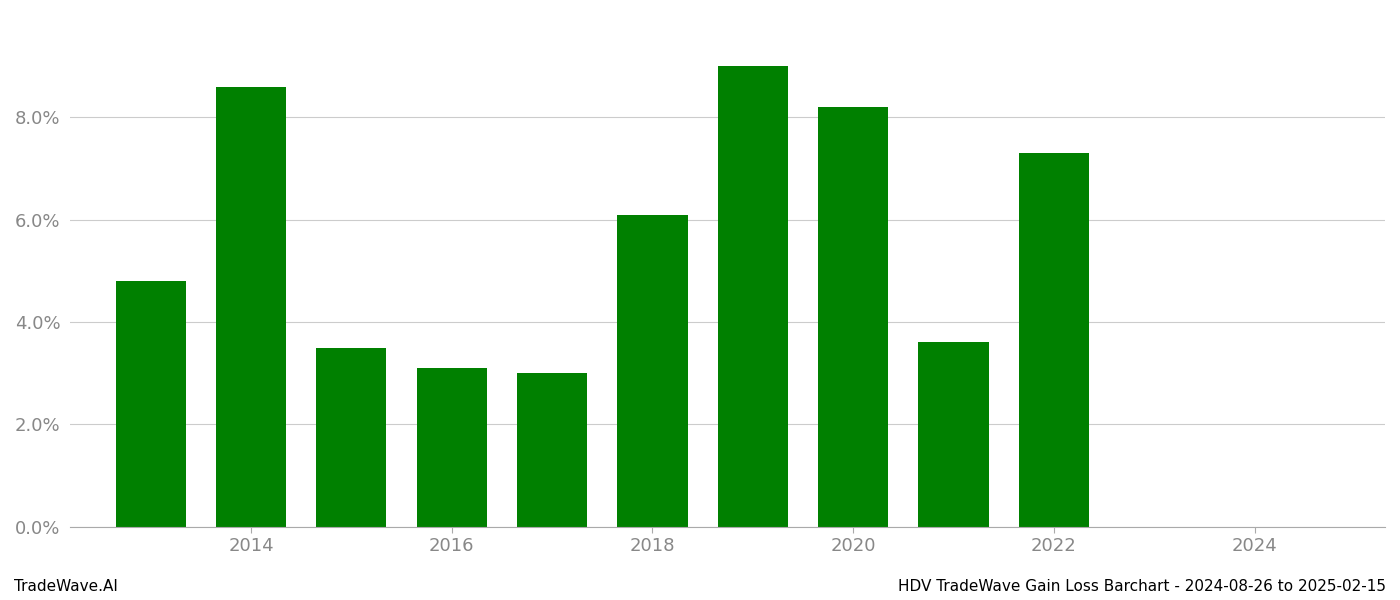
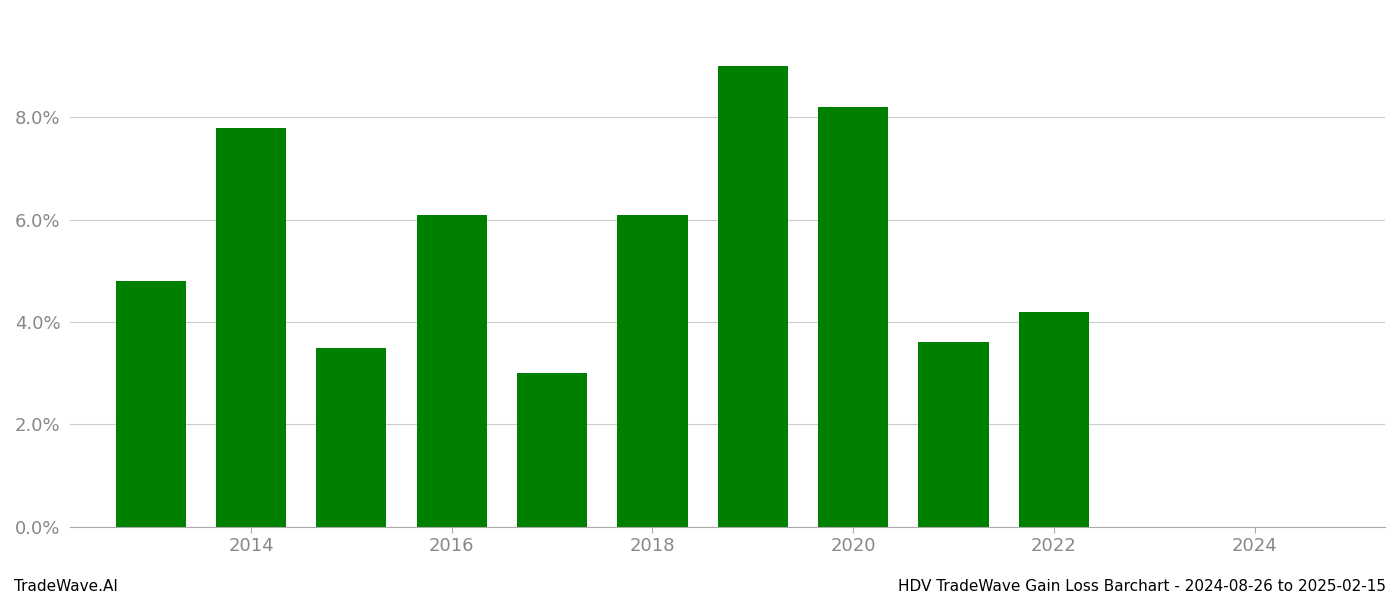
2014: 8.6% -> 7.8%
2016: 3.1% -> 6.1%
2022: 7.3% -> 4.2%
